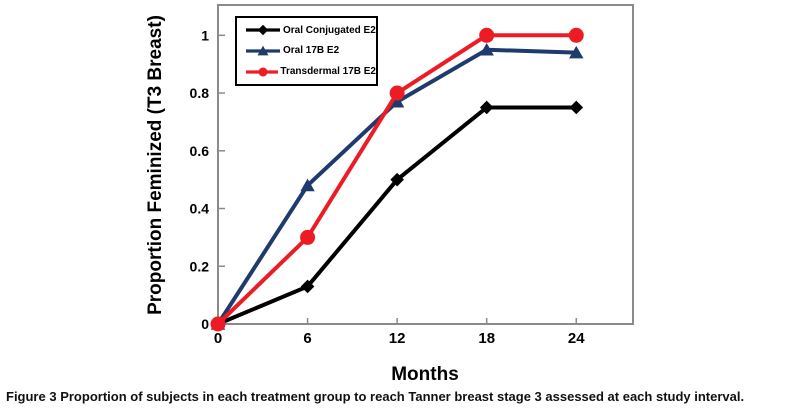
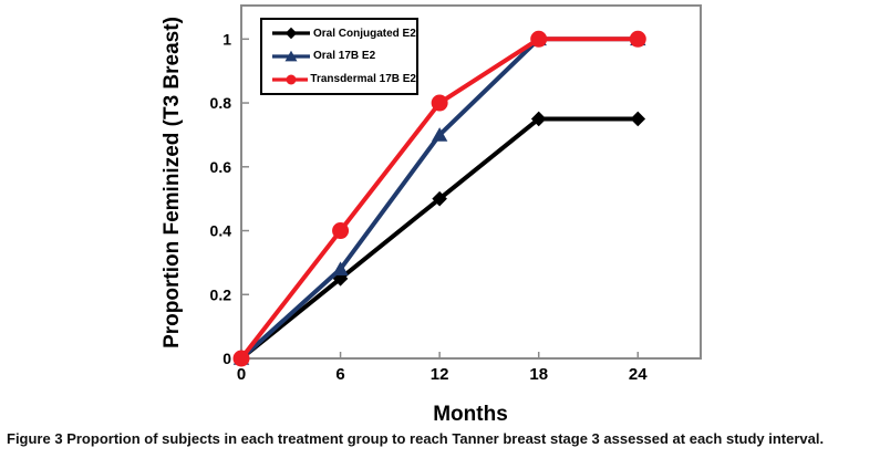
Oral Conjugated E2/6: 0.13 -> 0.25
Oral 17B E2/6: 0.48 -> 0.28
Transdermal 17B E2/6: 0.3 -> 0.4
Oral 17B E2/12: 0.77 -> 0.70
Oral 17B E2/18: 0.95 -> 1.00
Oral 17B E2/24: 0.94 -> 1.00
